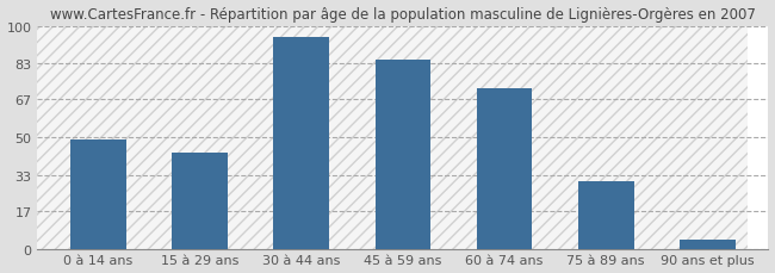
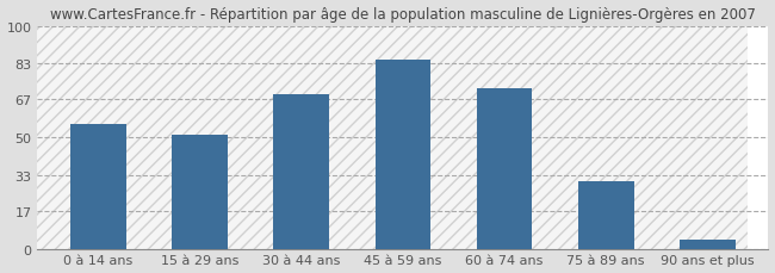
0 à 14 ans: 49 -> 56
15 à 29 ans: 43 -> 51
30 à 44 ans: 95 -> 69
